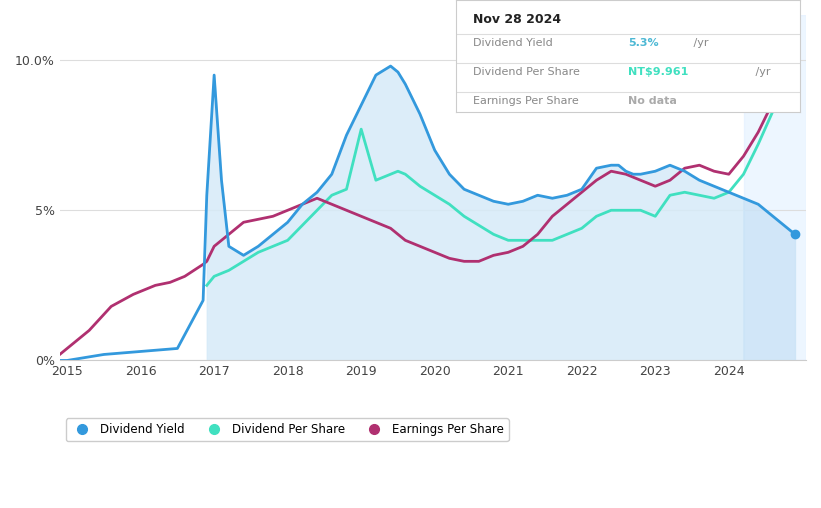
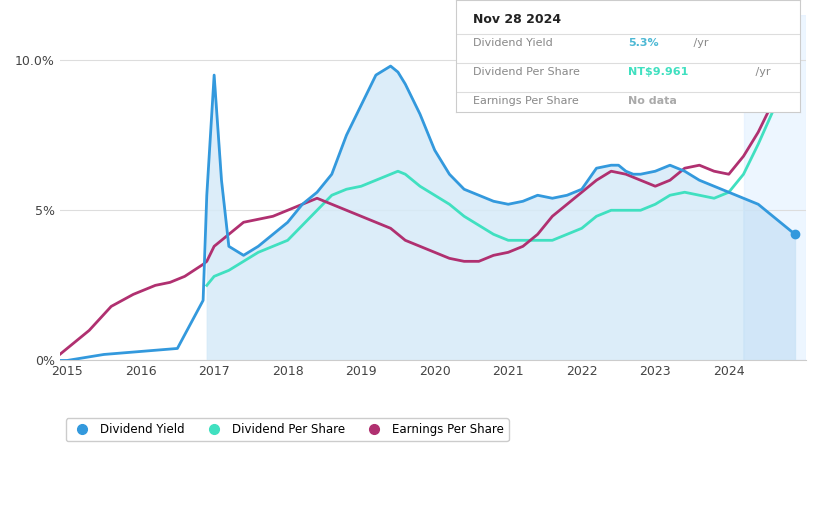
Dividend Per Share/2019: 7.7% -> 5.8%
Dividend Per Share/2023: 4.8% -> 5.2%
